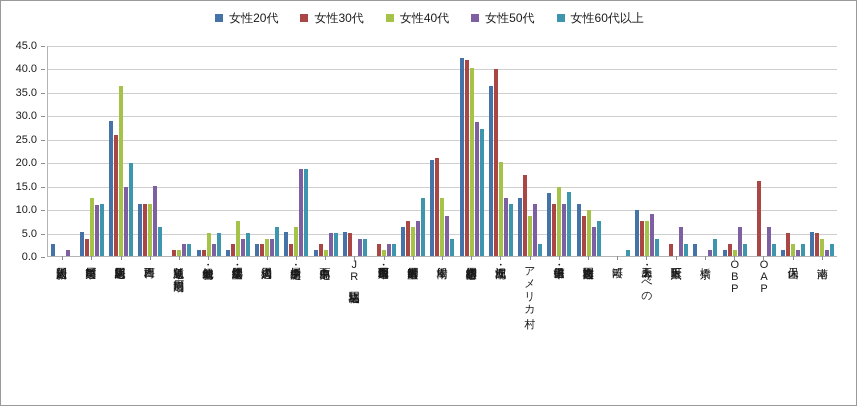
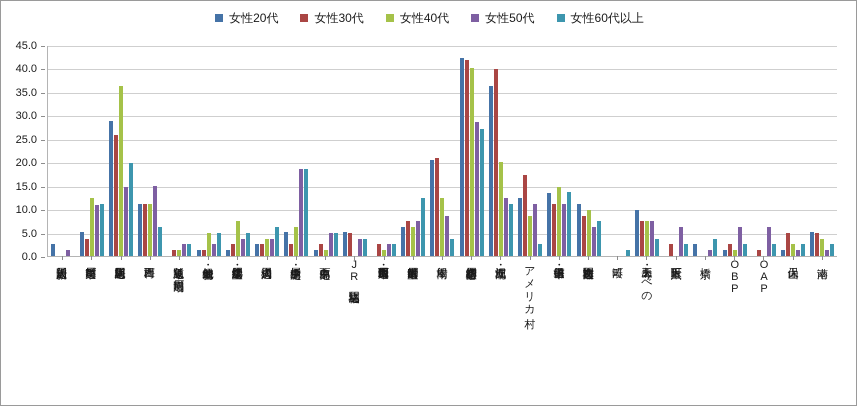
女性50代/天王寺・あべの: 9 -> 7
女性30代/OAP: 16 -> 1
